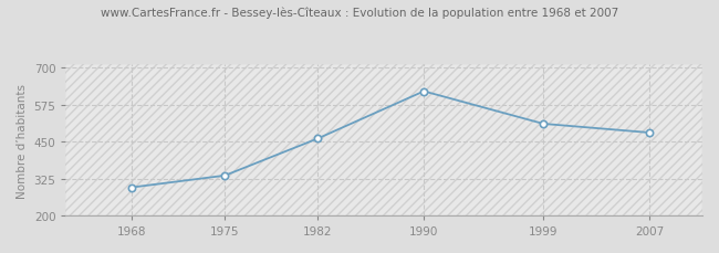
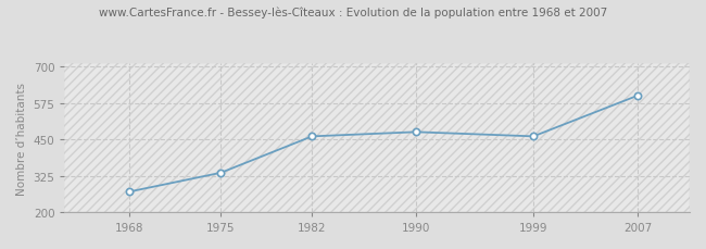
1968: 295 -> 270
1990: 620 -> 475
1999: 510 -> 460
2007: 480 -> 600
